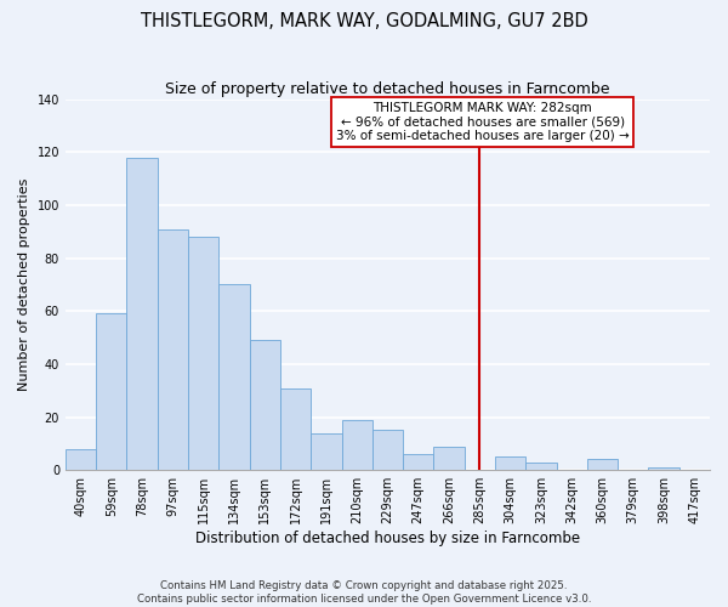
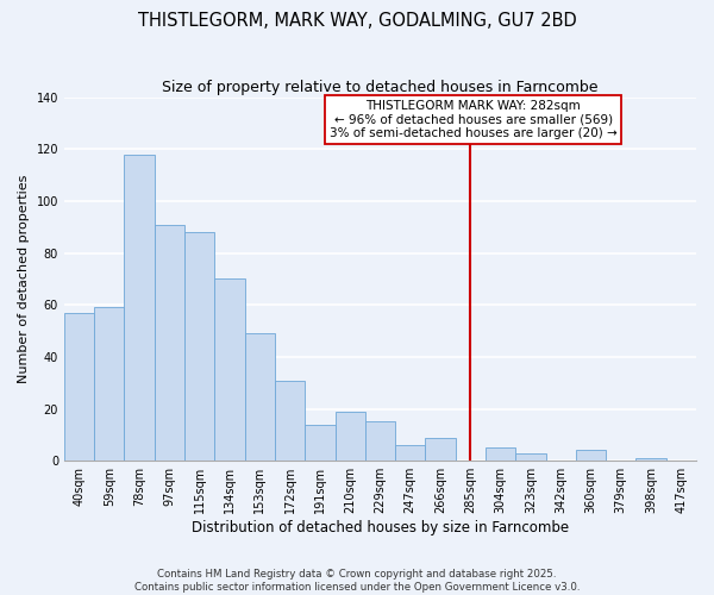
40sqm: 8 -> 57
